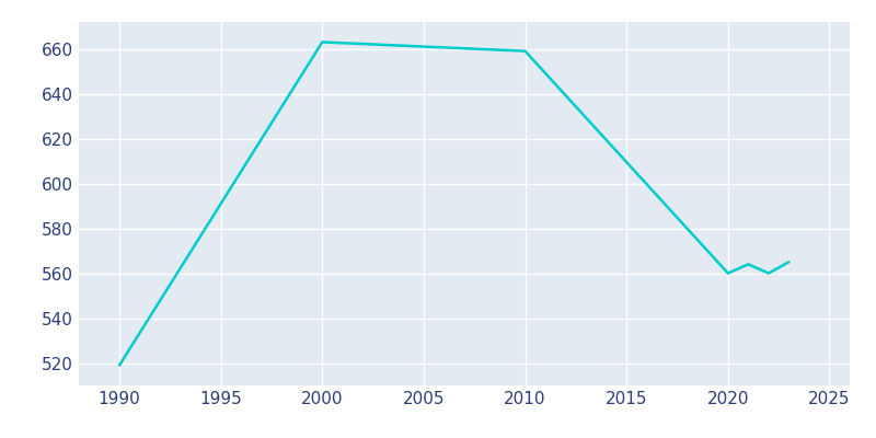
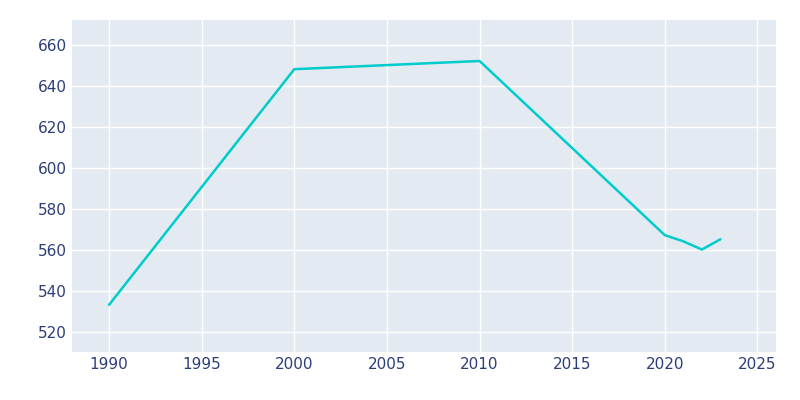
1990: 519 -> 533
2000: 663 -> 648
2010: 659 -> 652
2020: 560 -> 567
